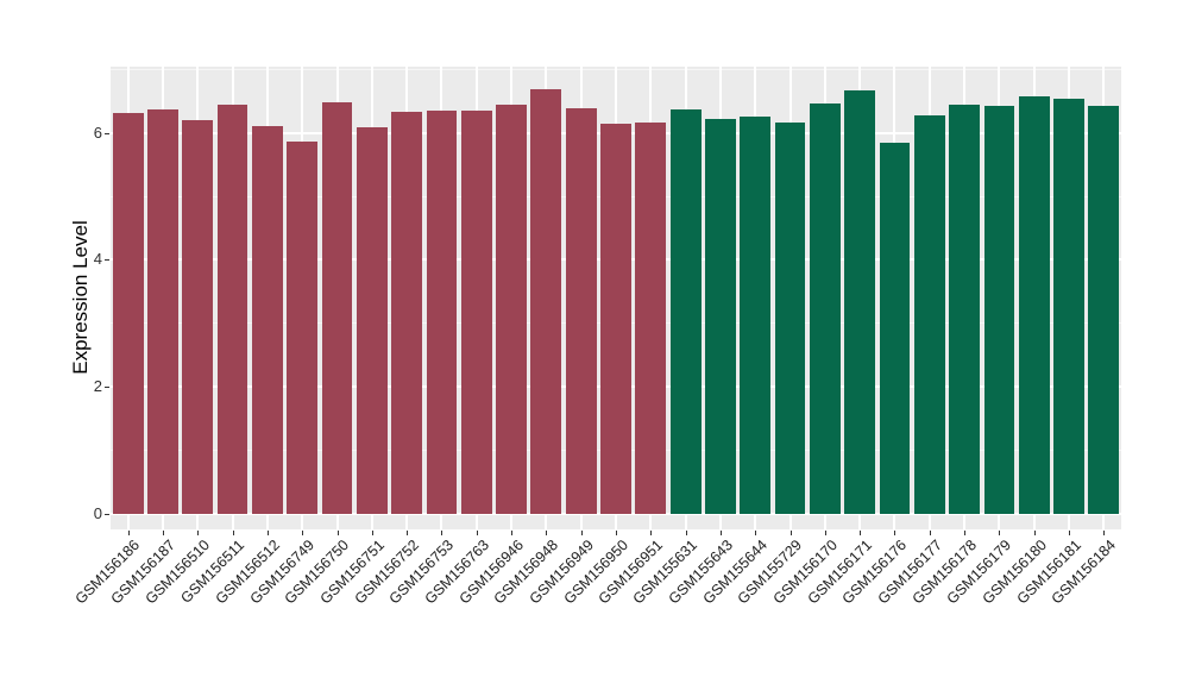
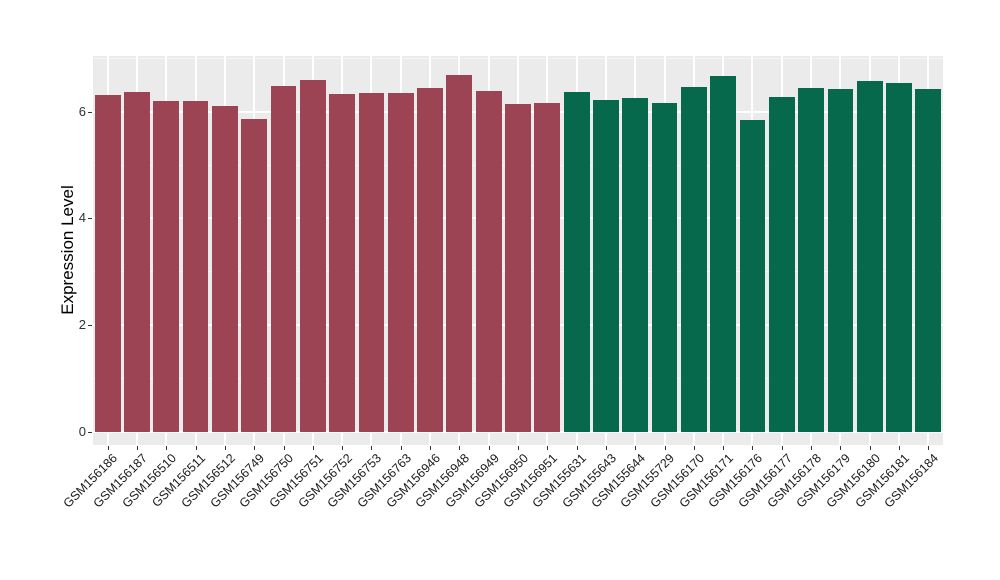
GSM156511: 6.5 -> 6.2
GSM156751: 6.1 -> 6.6
